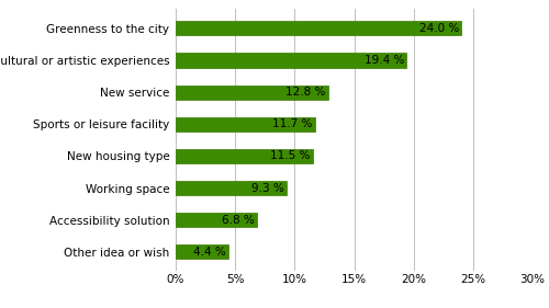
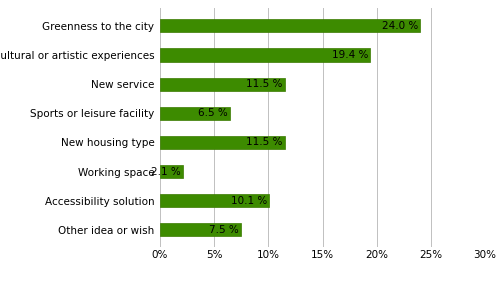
New service: 12.8 -> 11.5
Sports or leisure facility: 11.7 -> 6.5
Working space: 9.3 -> 2.1
Accessibility solution: 6.8 -> 10.1
Other idea or wish: 4.4 -> 7.5
